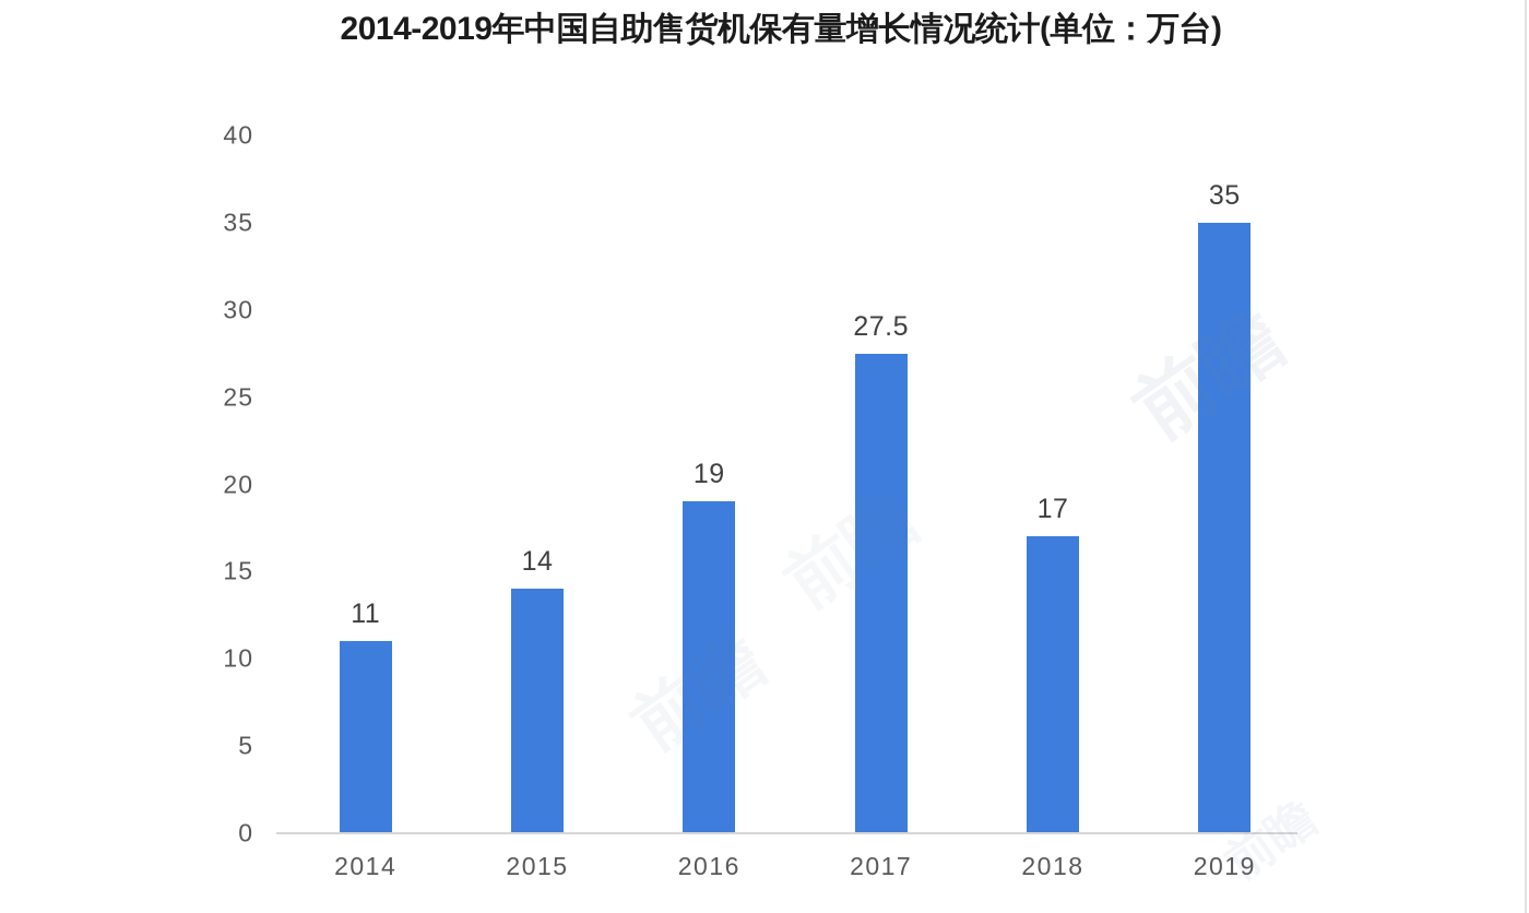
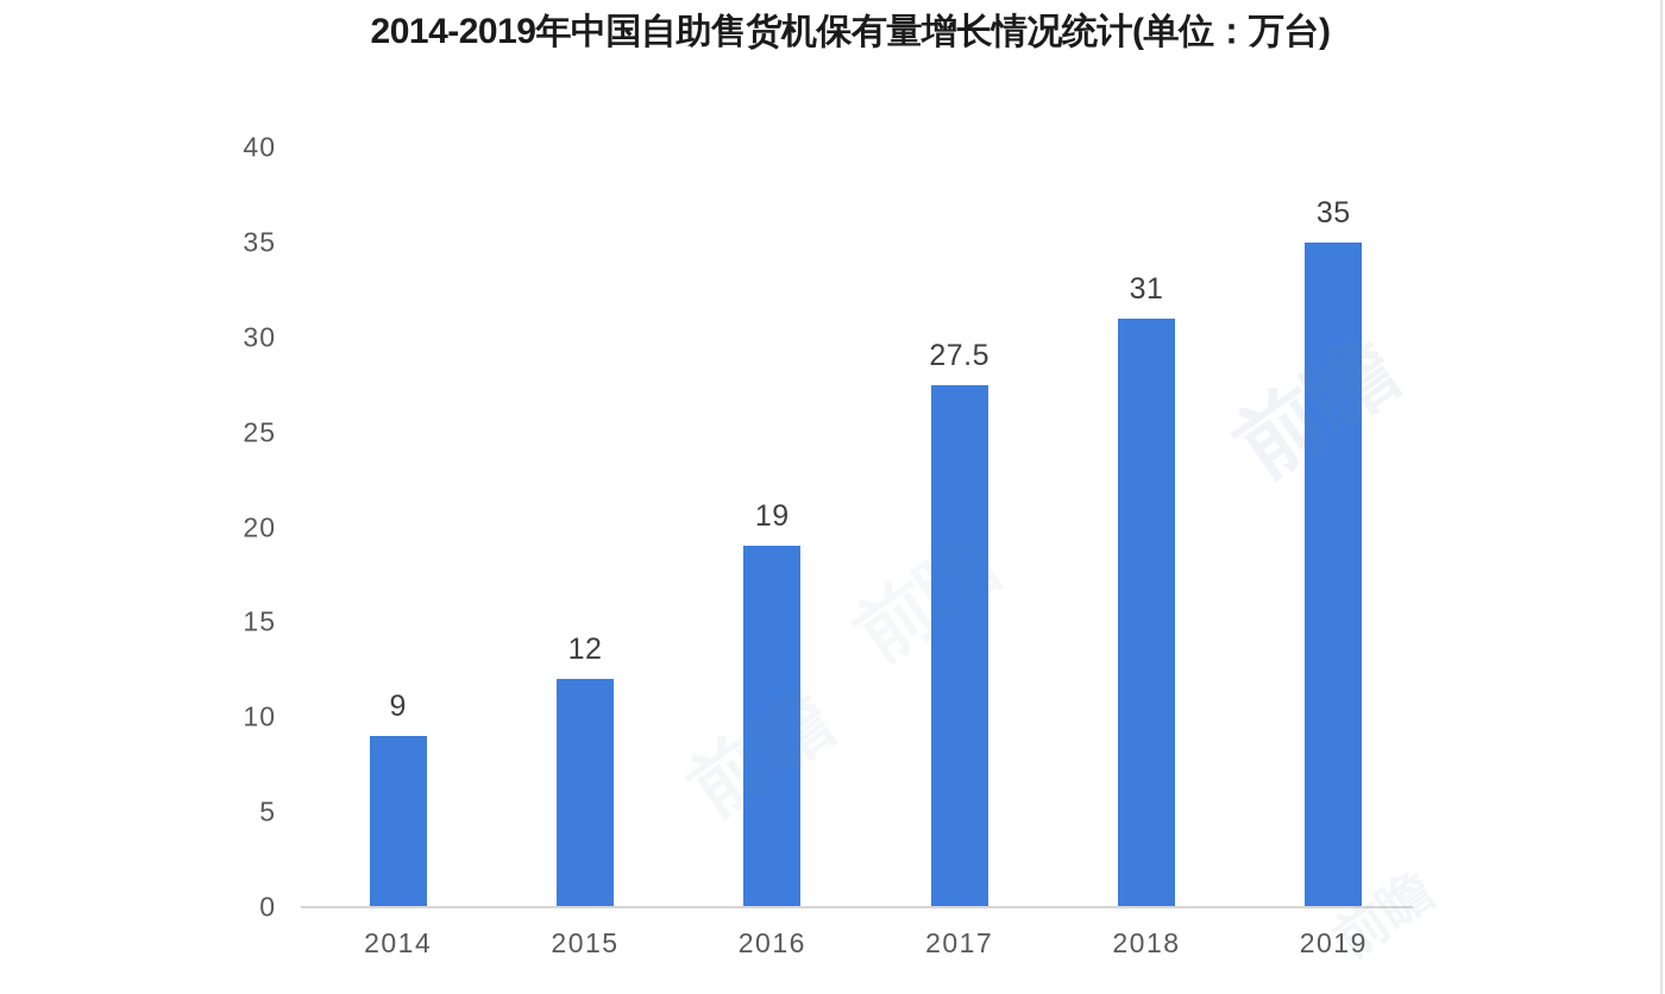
2014: 11 -> 9
2015: 14 -> 12
2018: 17 -> 31
